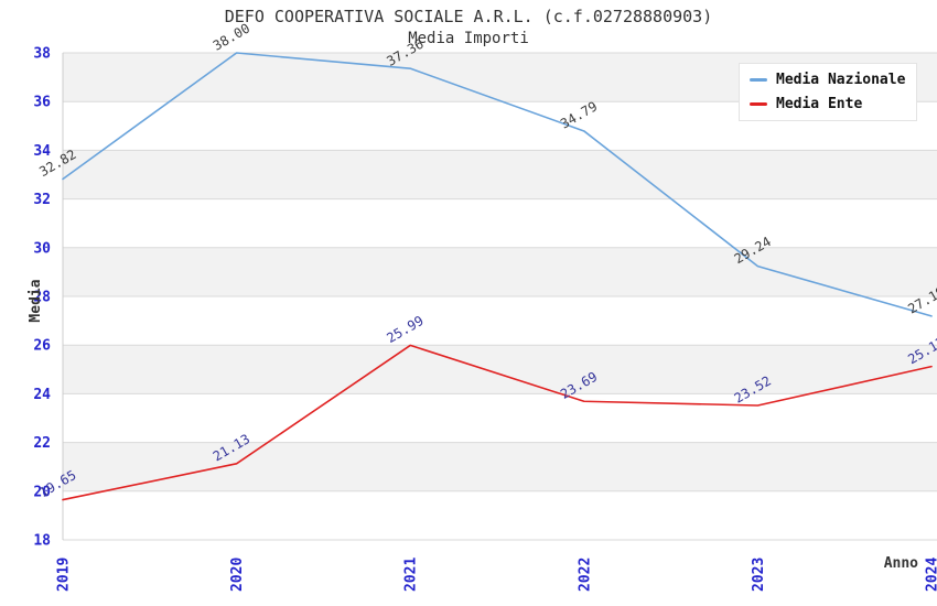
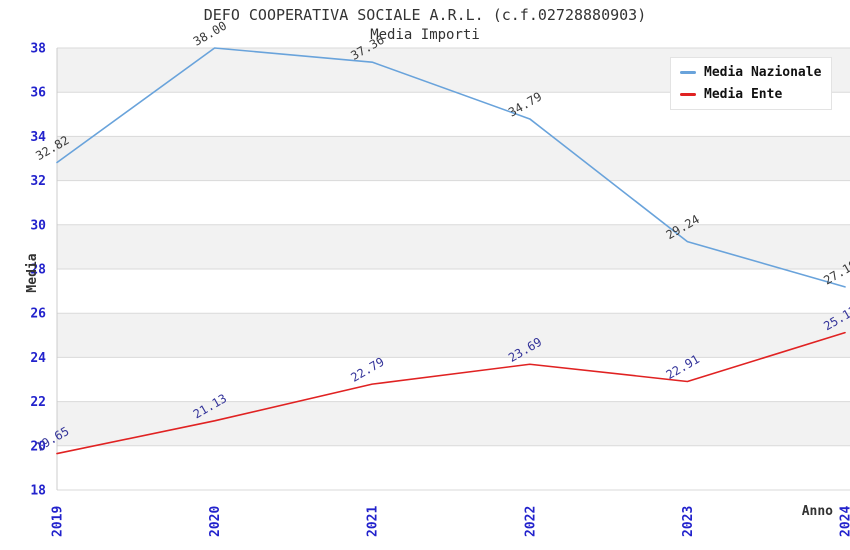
Media Ente/2021: 25.99 -> 22.79
Media Ente/2023: 23.52 -> 22.91
